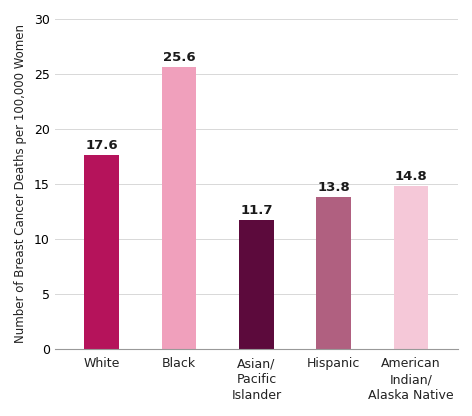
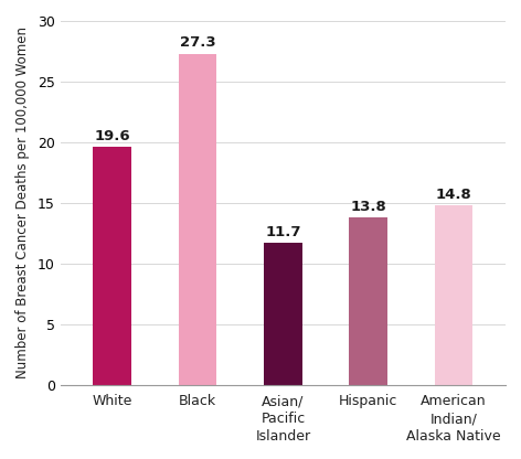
White: 17.6 -> 19.6
Black: 25.6 -> 27.3
